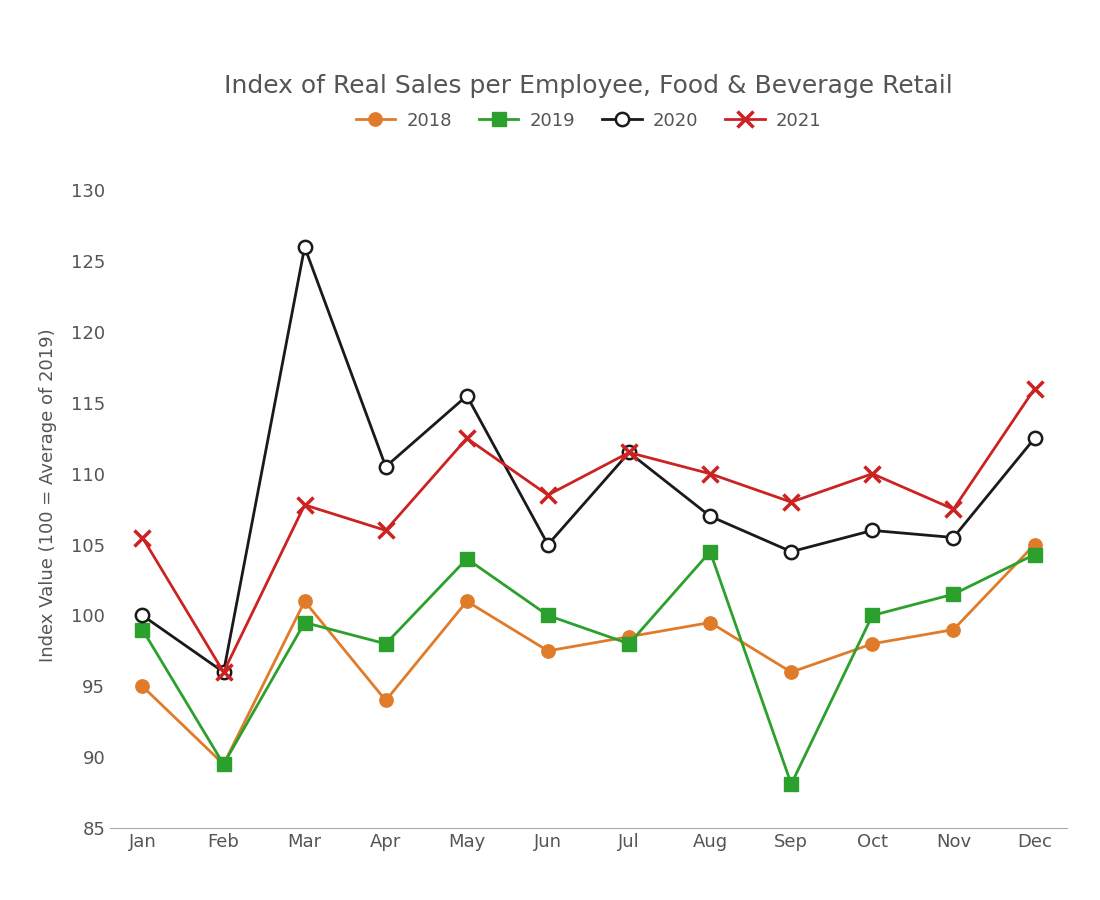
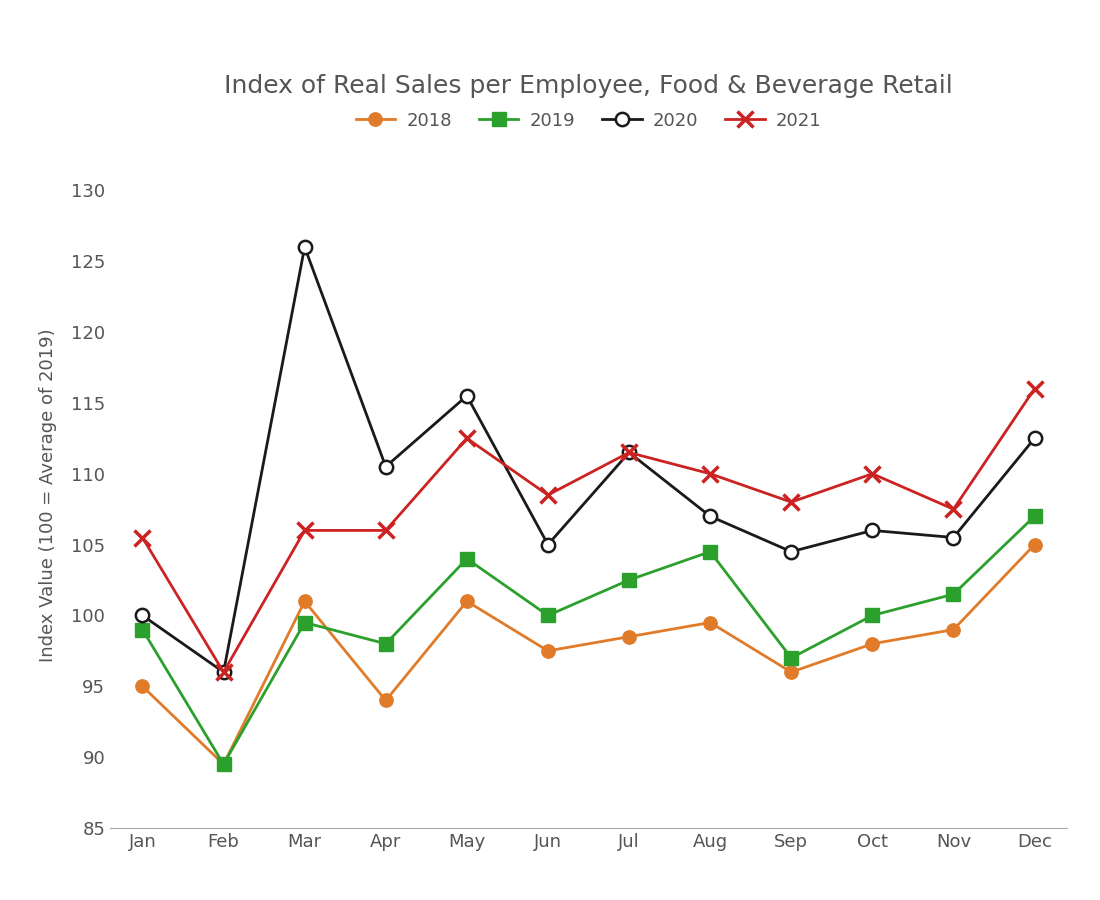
2021/Mar: 107.8 -> 106.0
2019/Jul: 98.0 -> 102.5
2019/Sep: 88.1 -> 97.0
2019/Dec: 104.3 -> 107.0
